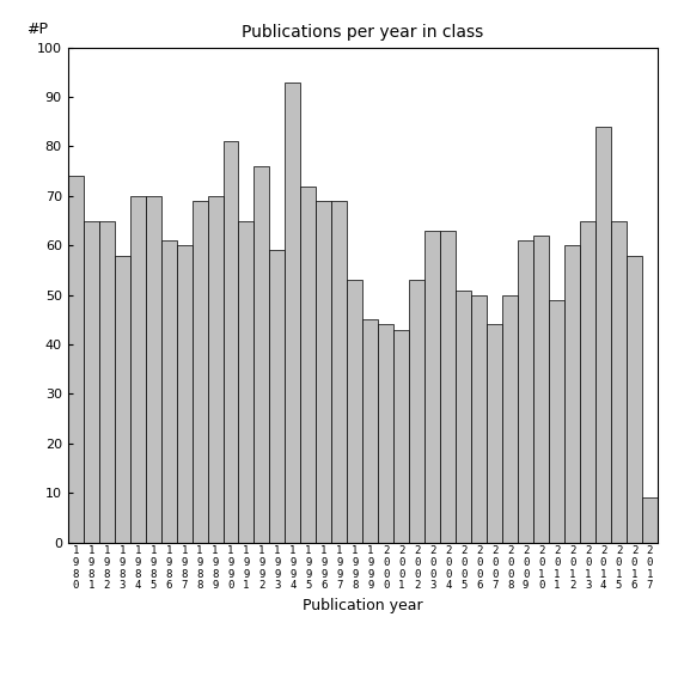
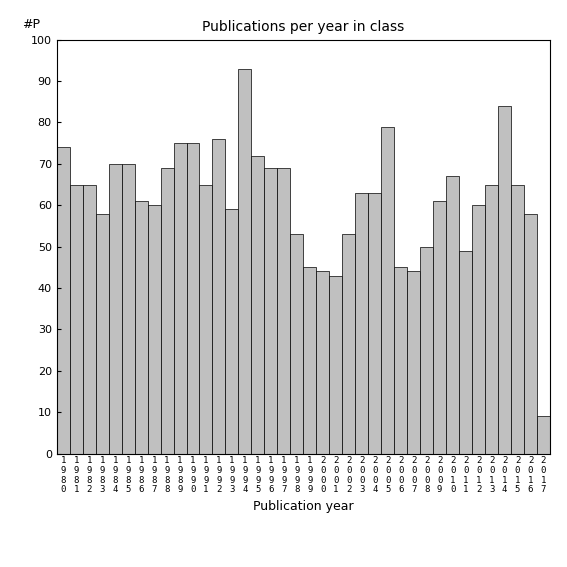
1 9 8 9: 70 -> 75
1 9 9 0: 81 -> 75
2 0 0 5: 51 -> 79
2 0 0 6: 50 -> 45
2 0 1 0: 62 -> 67
